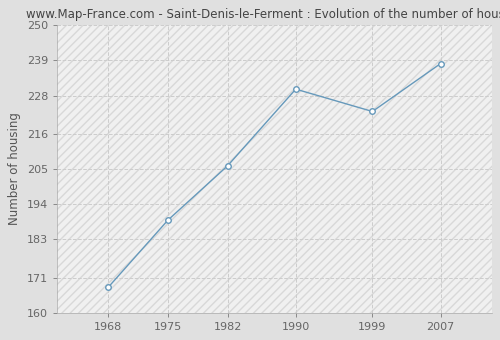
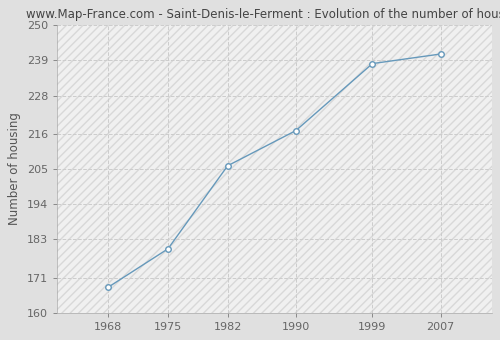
1975: 189 -> 180
1990: 230 -> 217
1999: 223 -> 238
2007: 238 -> 241
